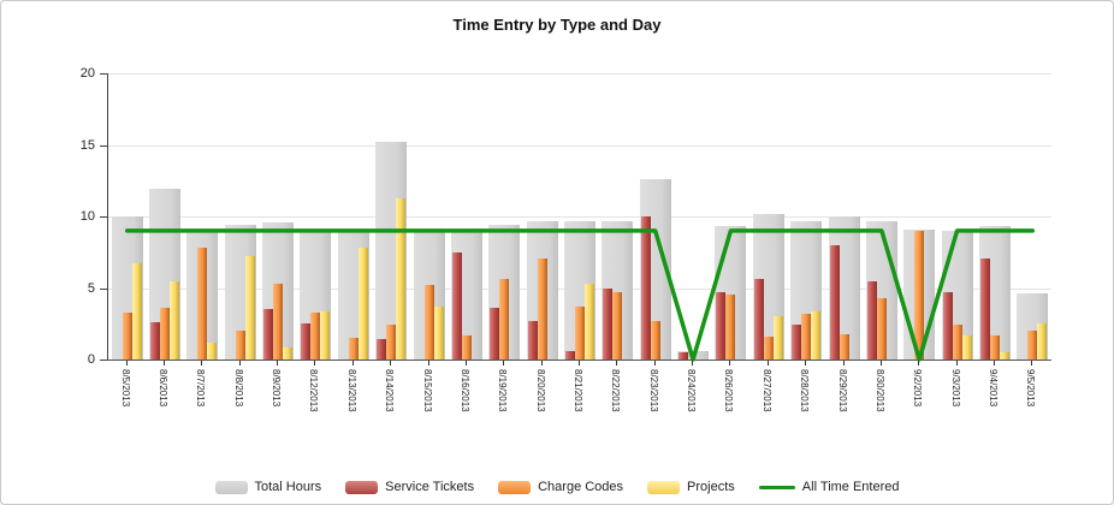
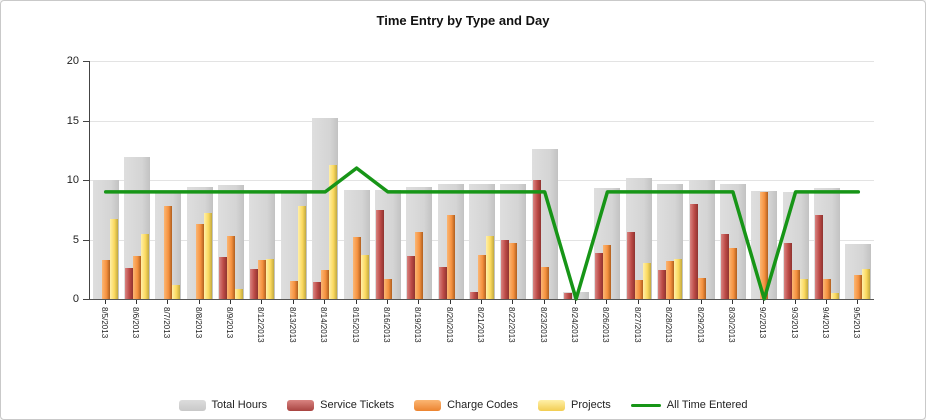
Charge Codes/8/8/2013: 2.0 -> 6.3
All Time Entered/8/15/2013: 9 -> 11
Service Tickets/8/26/2013: 4.7 -> 3.9
